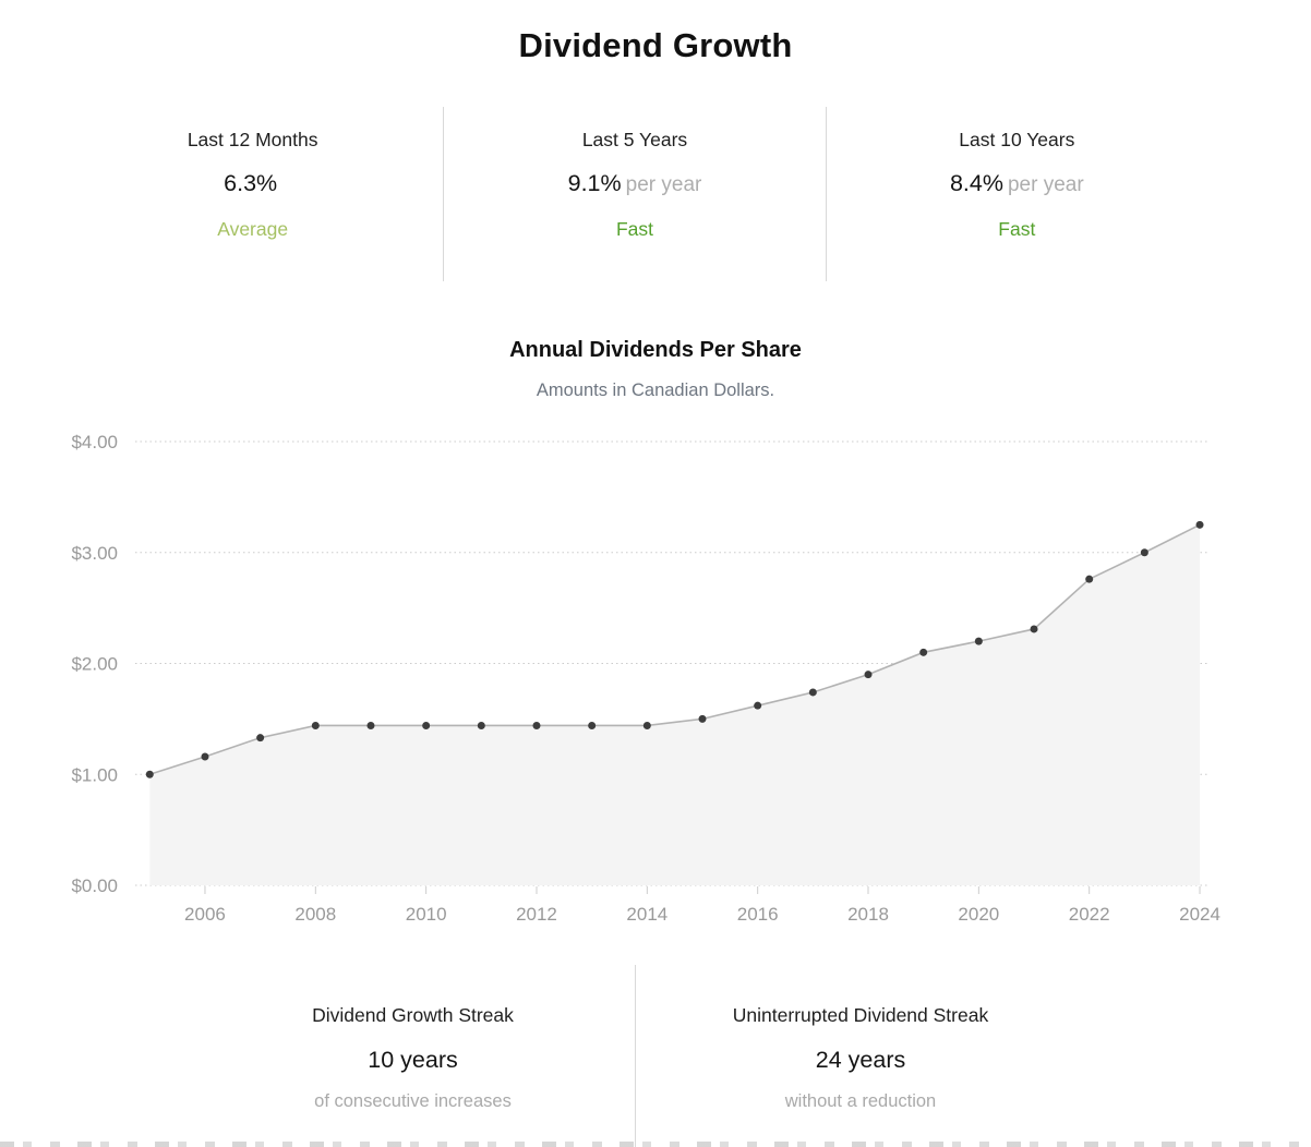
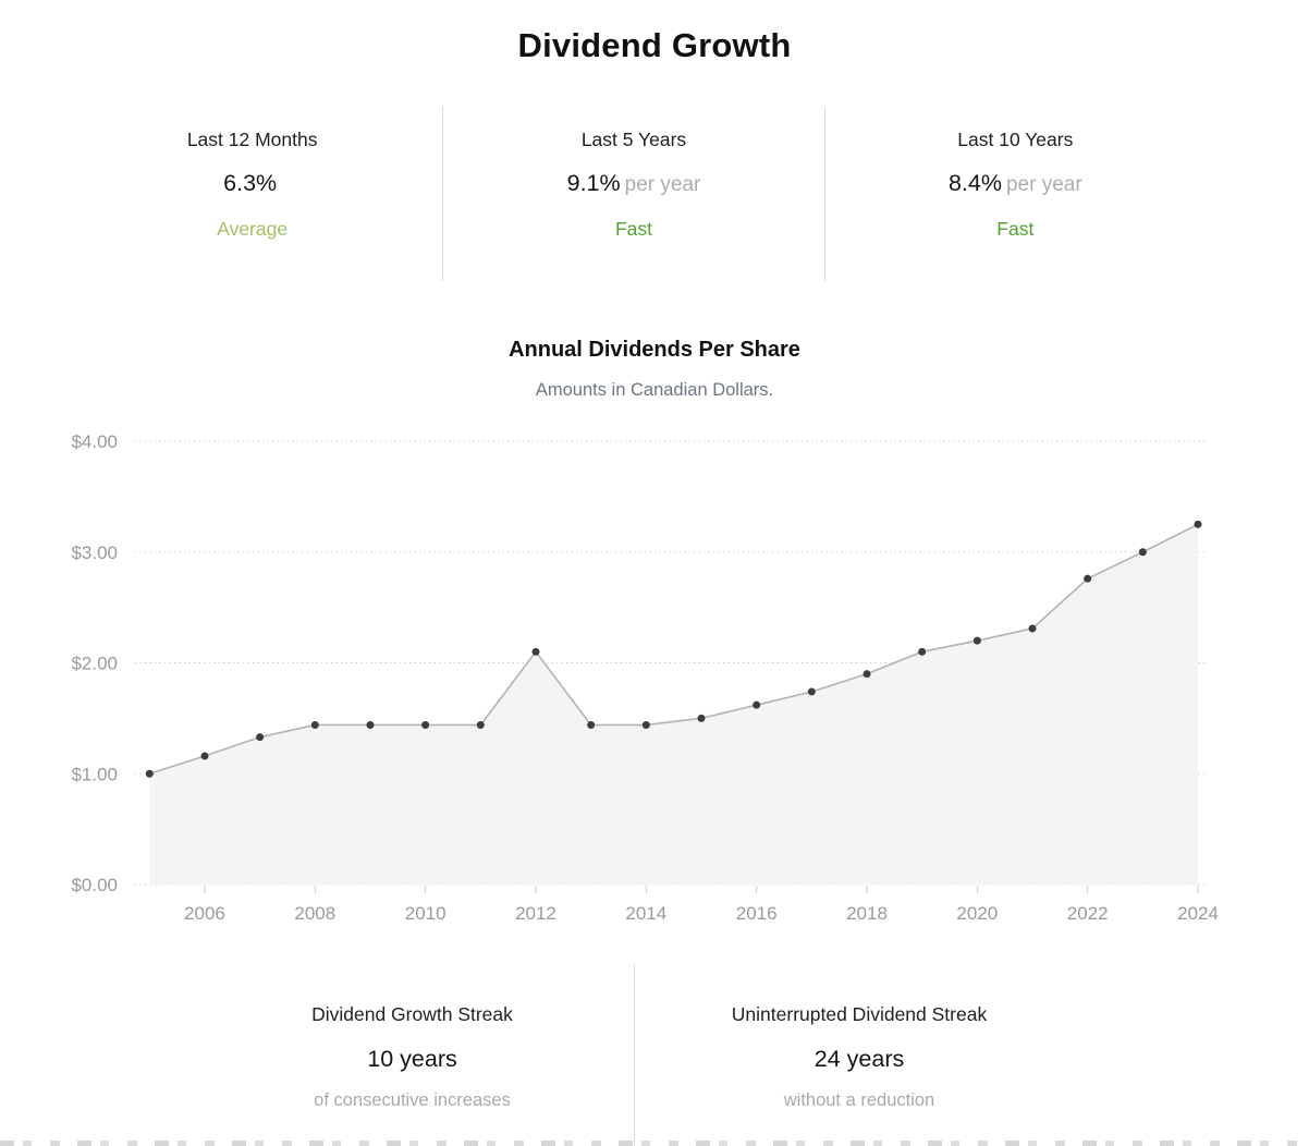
2012: $1.44 -> $2.10
